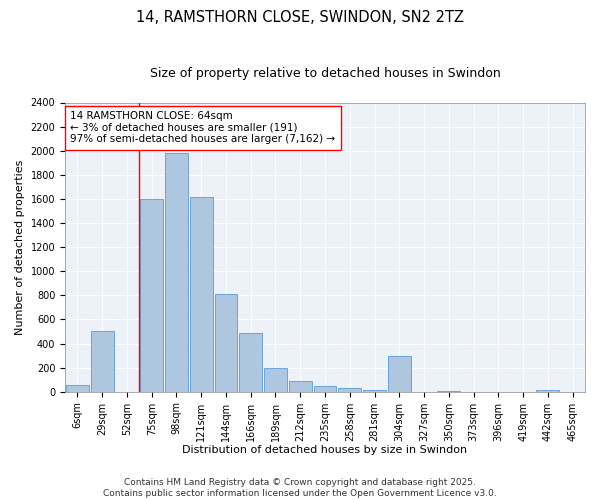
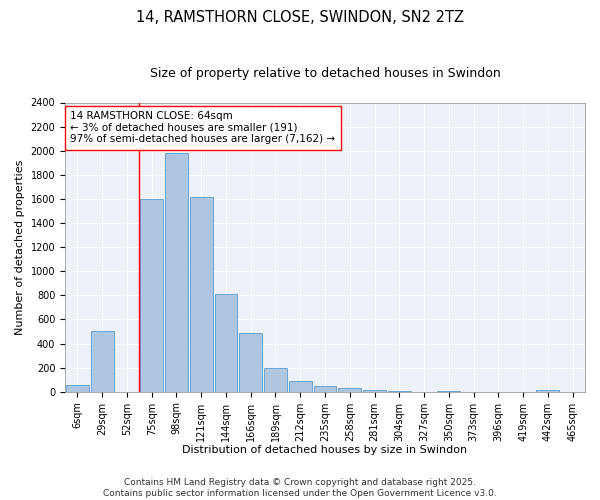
304sqm: 300 -> 10
